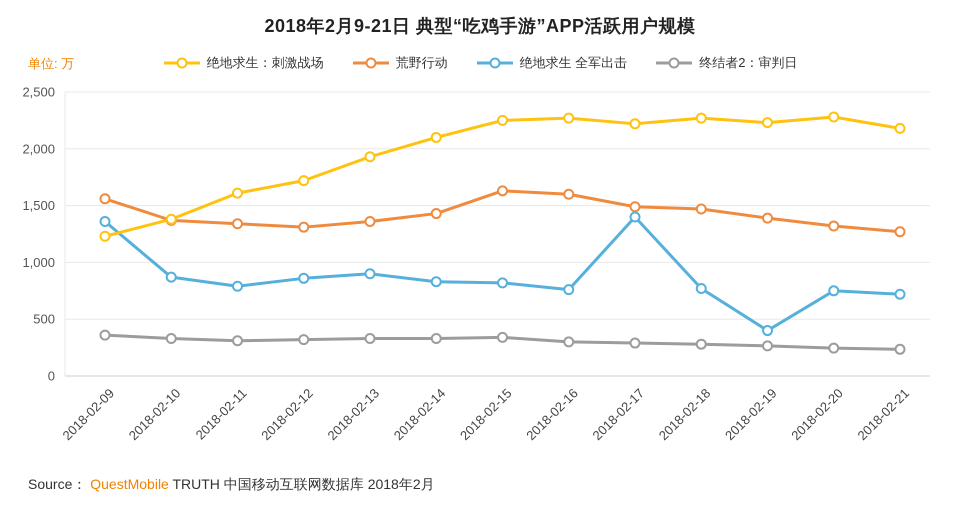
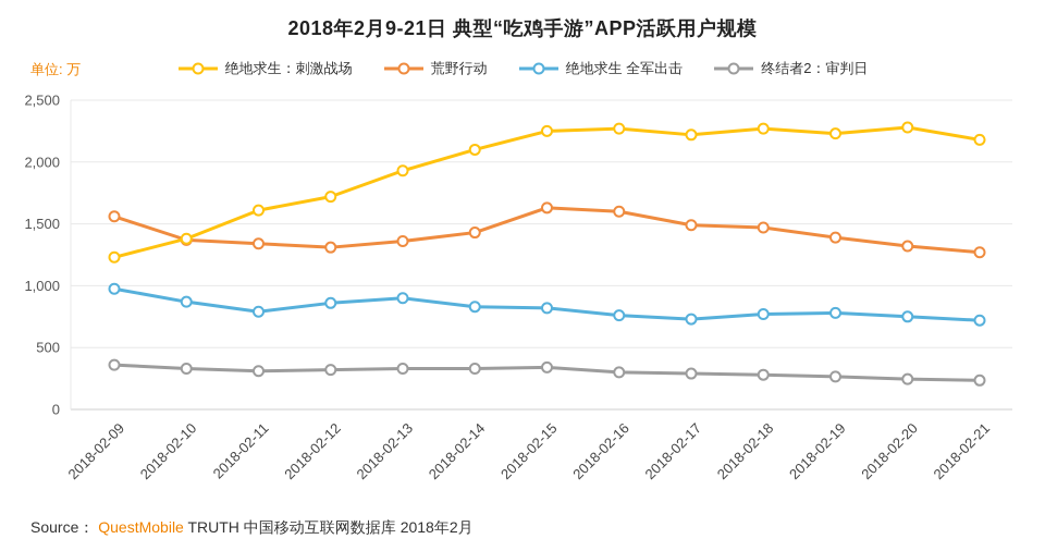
绝地求生 全军出击/2018-02-09: 1360 -> 980
绝地求生 全军出击/2018-02-17: 1400 -> 730
绝地求生 全军出击/2018-02-19: 400 -> 780
